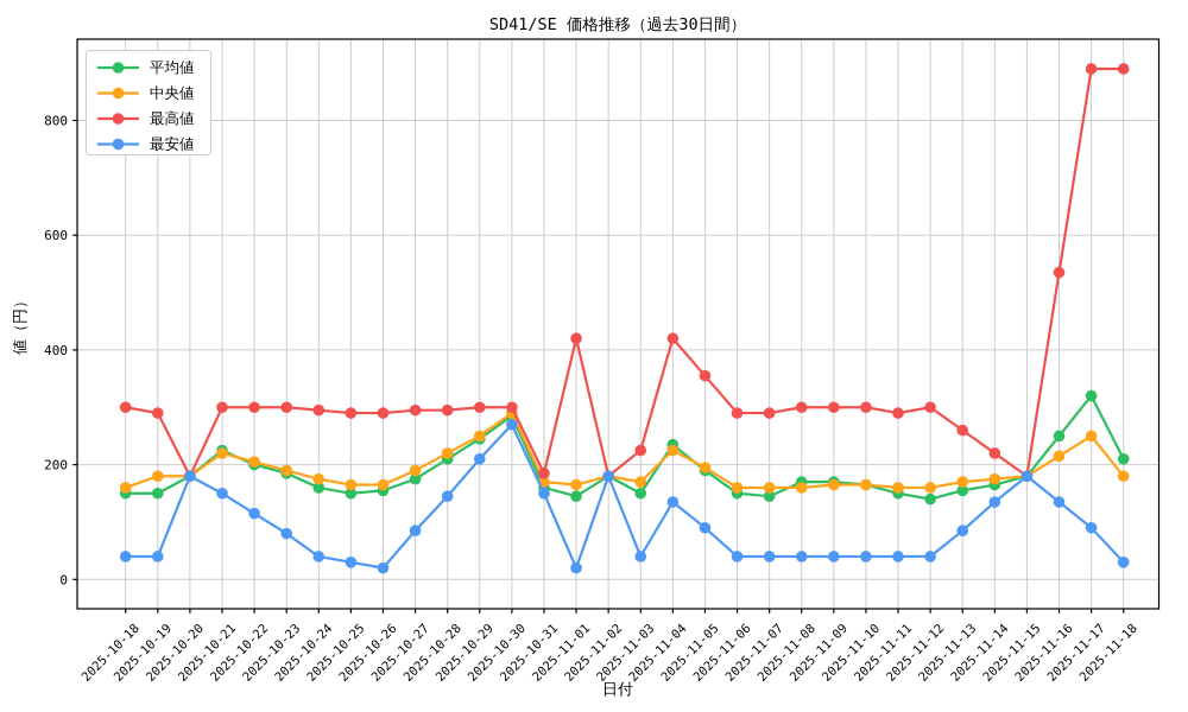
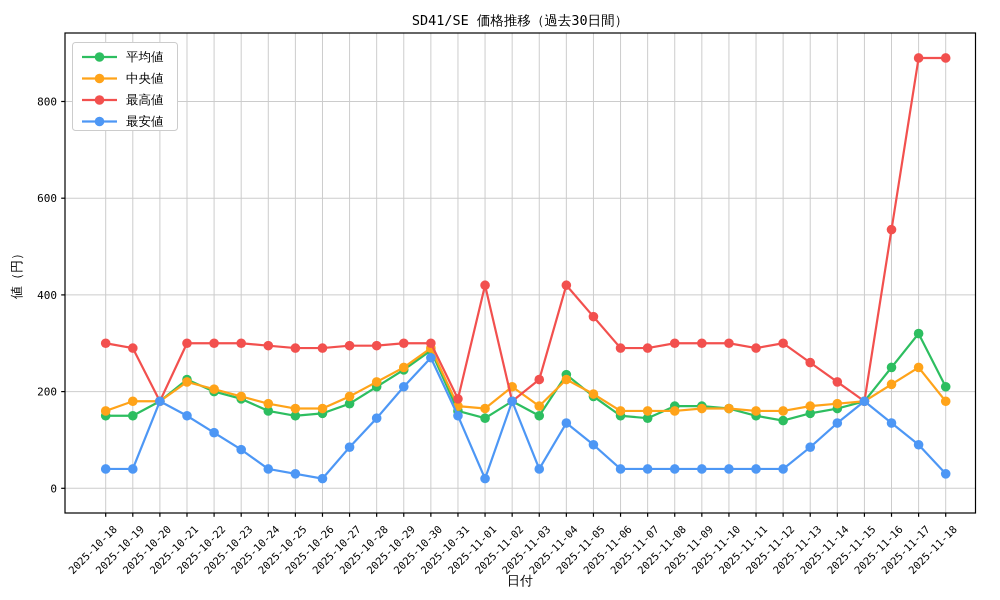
中央値/2025-11-02: 180 -> 210
